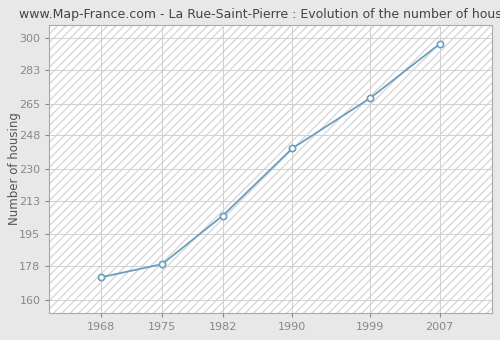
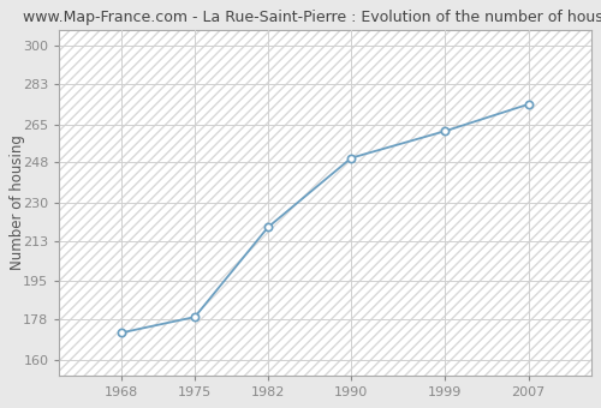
1982: 205 -> 219
1990: 241 -> 250
1999: 268 -> 262
2007: 297 -> 274
